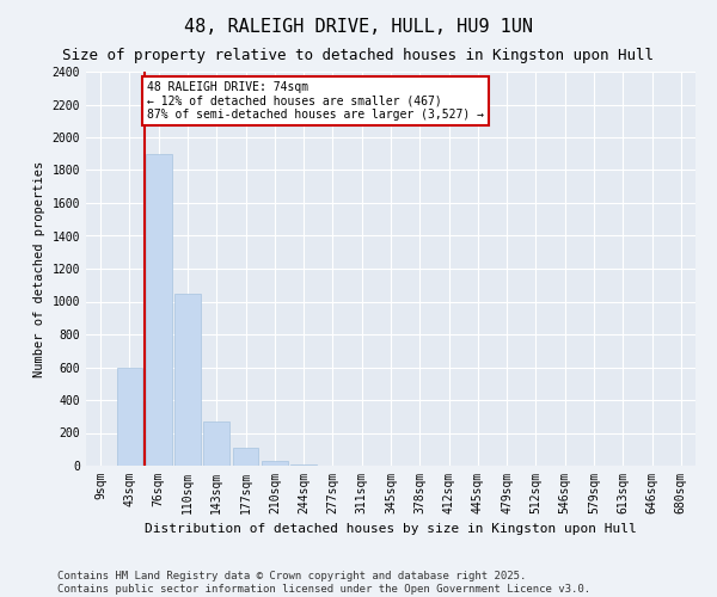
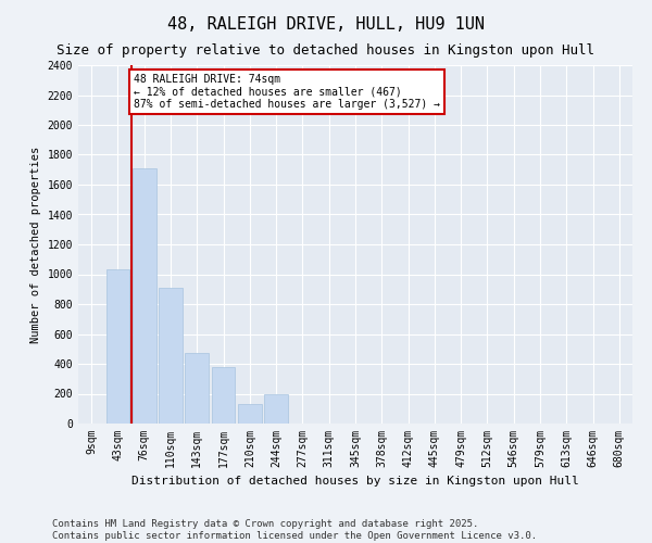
43sqm: 600 -> 1030
76sqm: 1900 -> 1710
110sqm: 1050 -> 910
143sqm: 270 -> 470
177sqm: 110 -> 380
210sqm: 30 -> 130
244sqm: 10 -> 200
